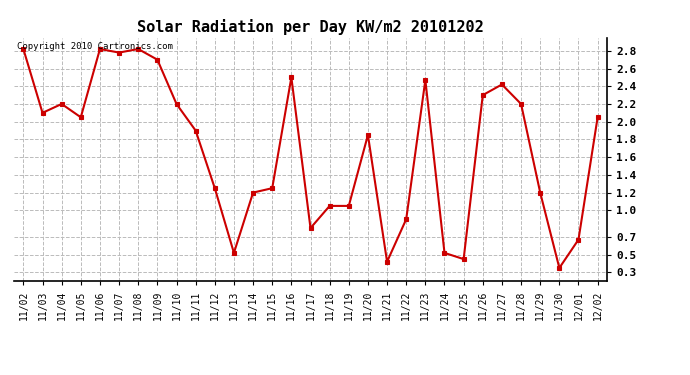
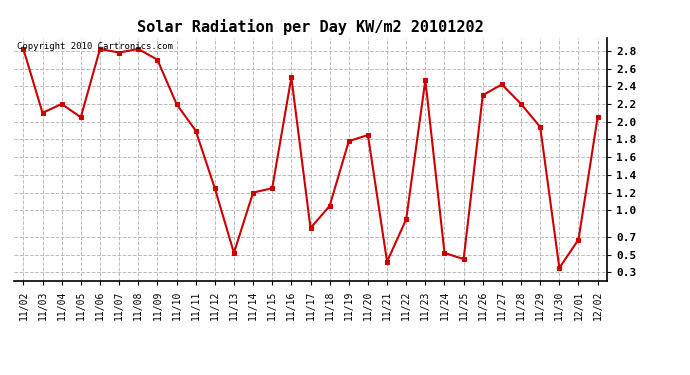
11/19: 1.05 -> 1.78
11/29: 1.20 -> 1.94
